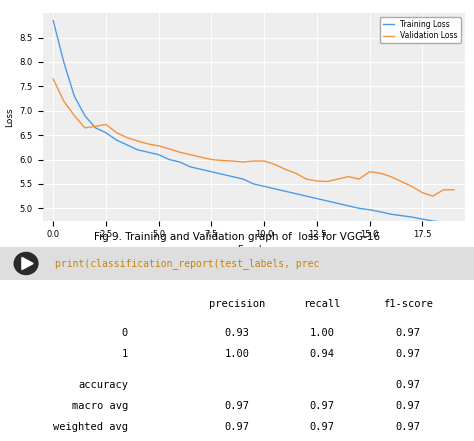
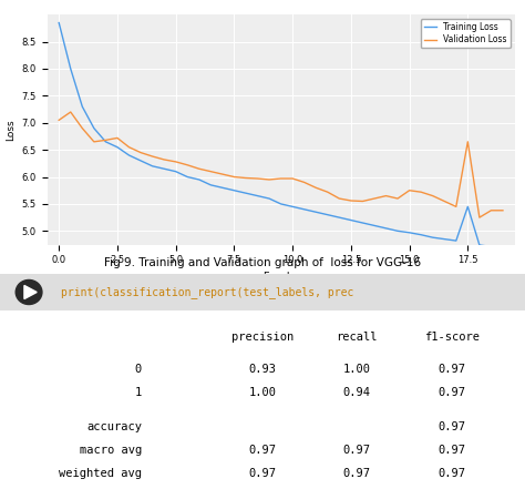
Validation Loss/0.0: 7.65 -> 7.05
Training Loss/17.5: 4.78 -> 5.45
Validation Loss/17.5: 5.32 -> 6.65
